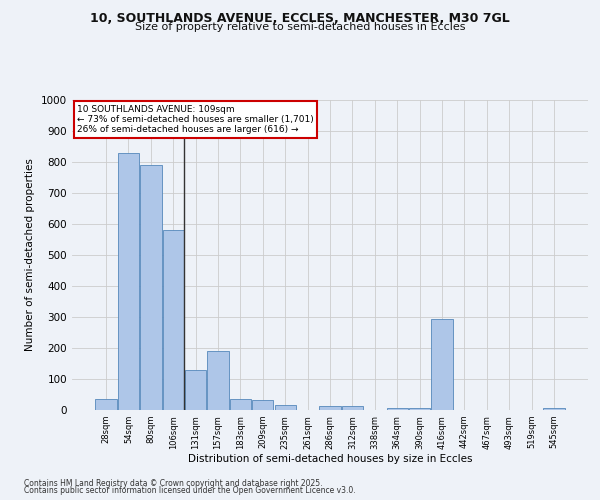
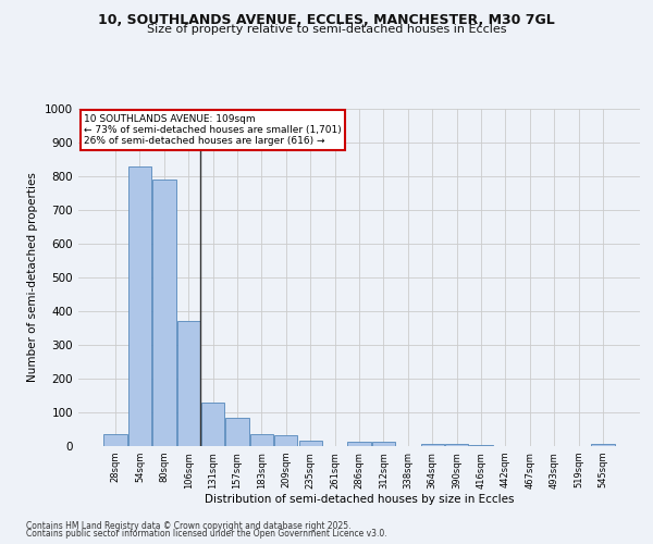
106sqm: 580 -> 370
157sqm: 190 -> 85
416sqm: 295 -> 3
